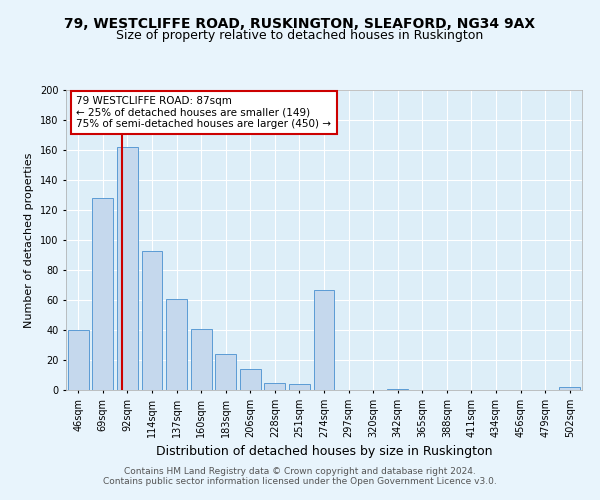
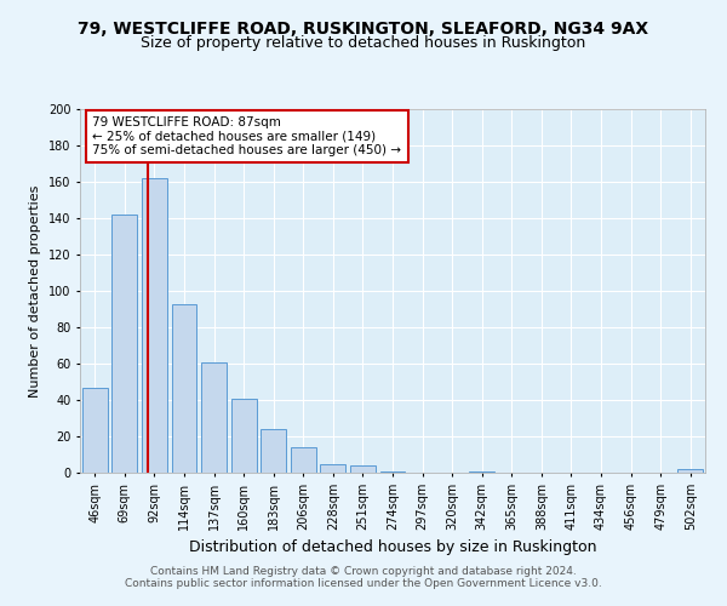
46sqm: 40 -> 47
69sqm: 128 -> 142
274sqm: 67 -> 1
